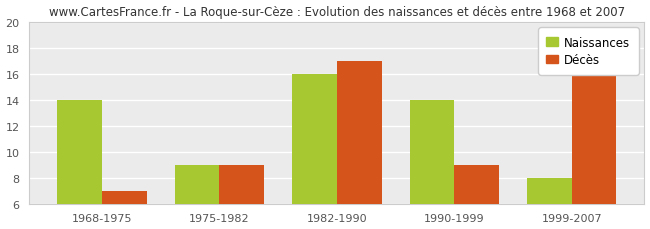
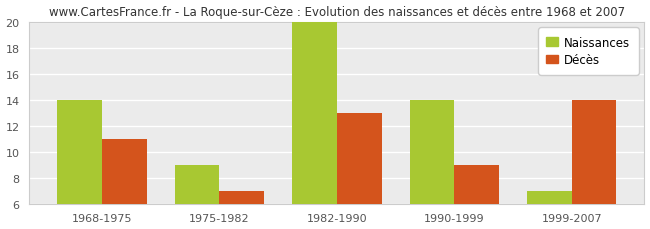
Décès/1968-1975: 7 -> 11
Décès/1975-1982: 9 -> 7
Naissances/1982-1990: 16 -> 20
Décès/1982-1990: 17 -> 13
Naissances/1999-2007: 8 -> 7
Décès/1999-2007: 16 -> 14
